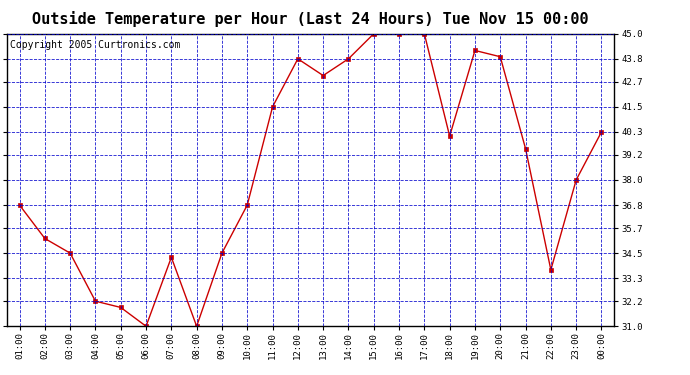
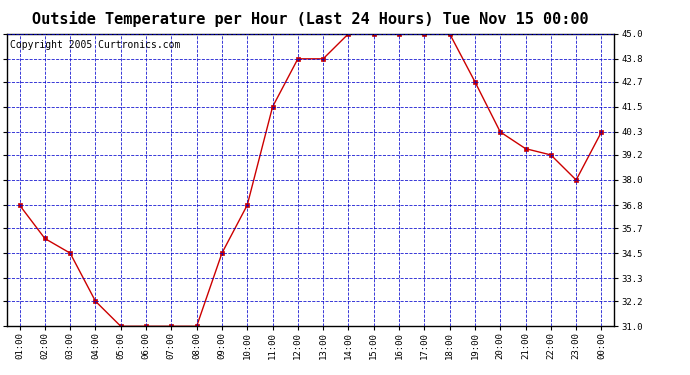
05:00: 31.9 -> 31.0
07:00: 34.3 -> 31.0
13:00: 43.0 -> 43.8
14:00: 43.8 -> 45.0
18:00: 40.1 -> 45.0
19:00: 44.2 -> 42.7
20:00: 43.9 -> 40.3
22:00: 33.7 -> 39.2
